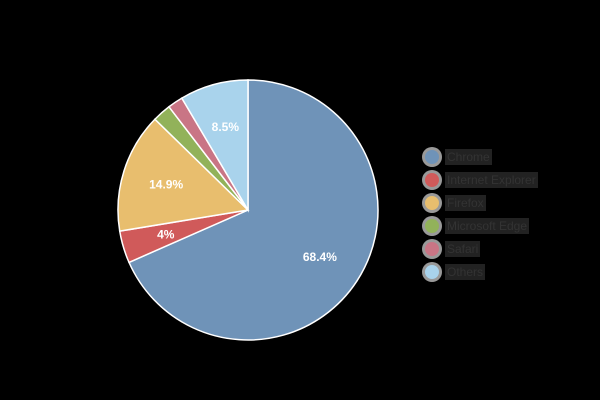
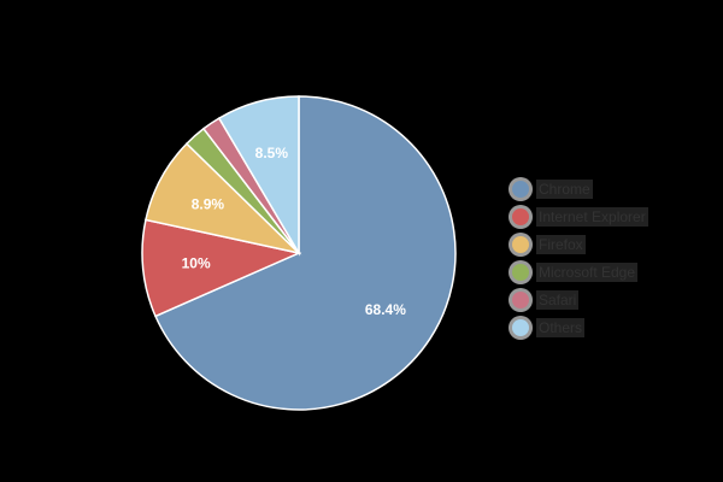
Internet Explorer: 4% -> 10%
Firefox: 14.9% -> 8.9%
